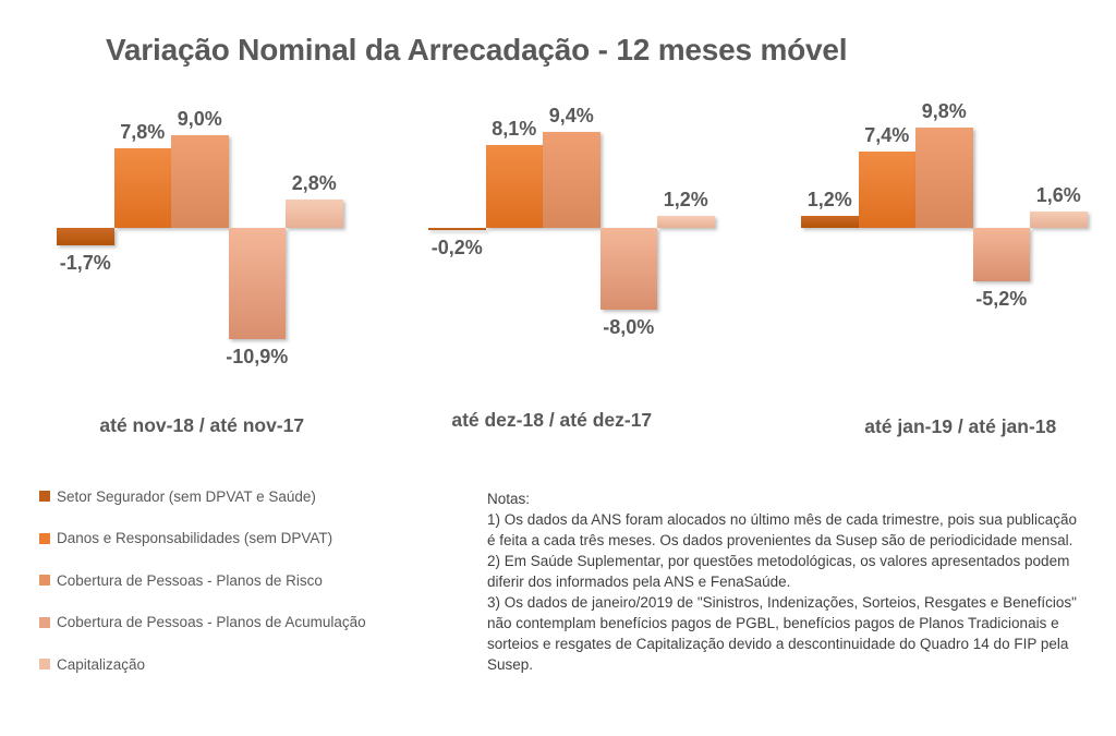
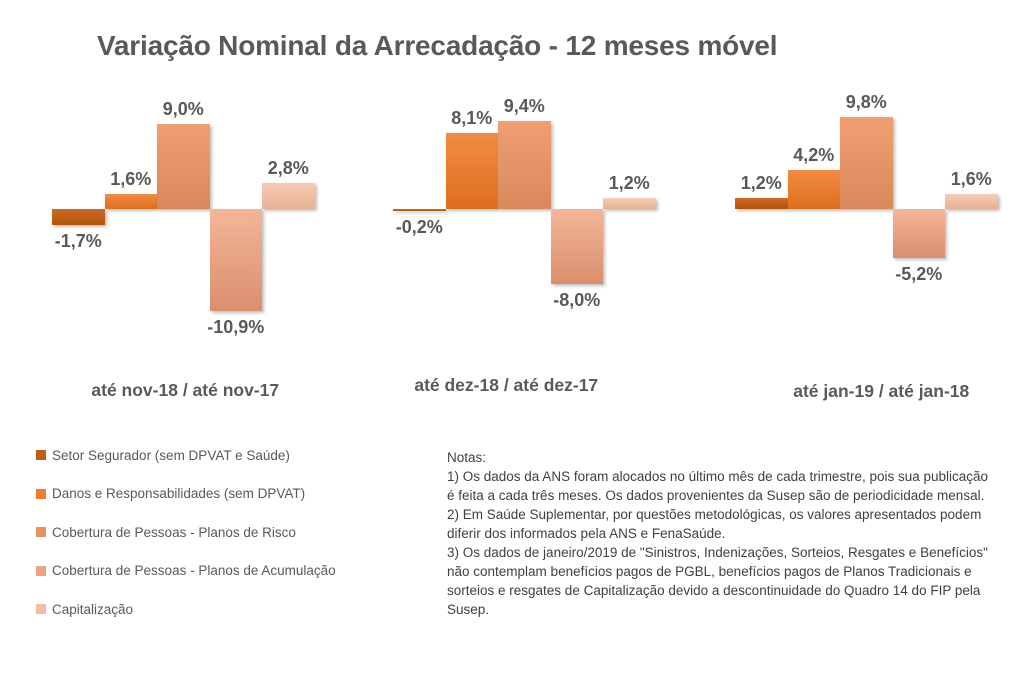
Danos e Responsabilidades (sem DPVAT)/até nov-18 / até nov-17: 7,8% -> 1,6%
Danos e Responsabilidades (sem DPVAT)/até jan-19 / até jan-18: 7,4% -> 4,2%
